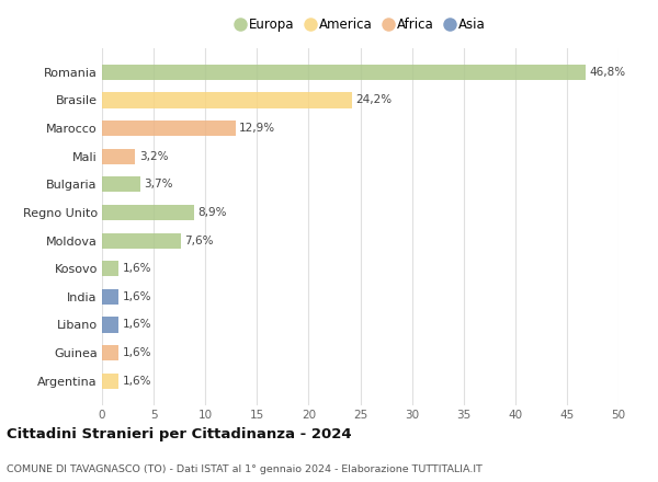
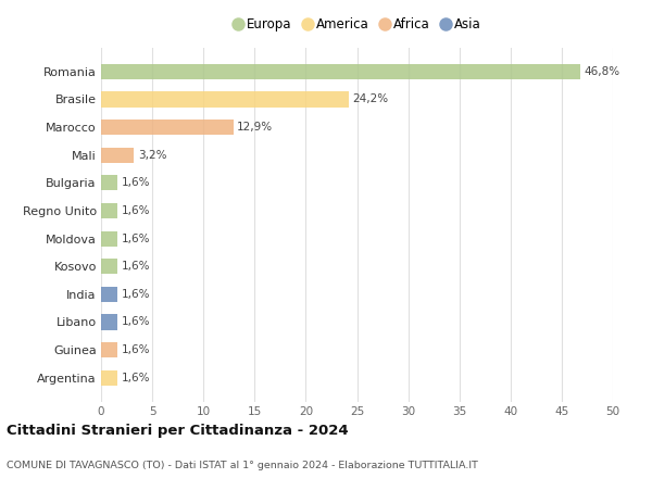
Bulgaria: 3,7% -> 1,6%
Regno Unito: 8,9% -> 1,6%
Moldova: 7,6% -> 1,6%
